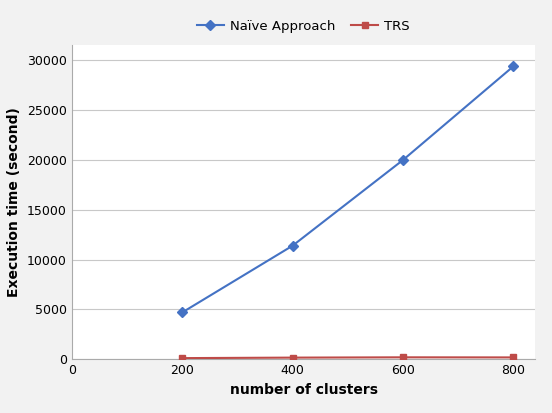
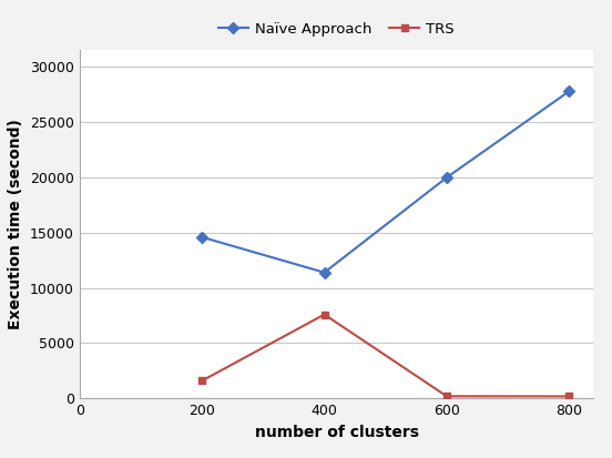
Naïve Approach/200: 4700 -> 14600
TRS/200: 100 -> 1600
TRS/400: 200 -> 7600
Naïve Approach/800: 29400 -> 27800
